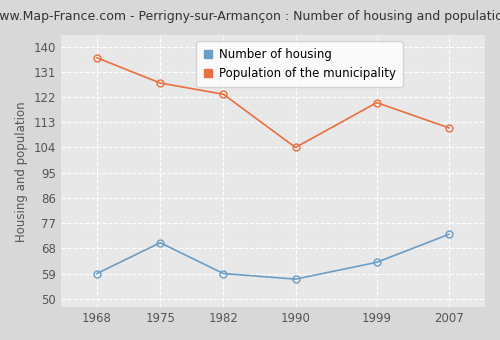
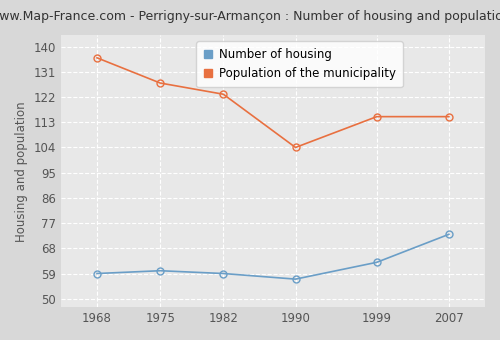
Number of housing/1975: 70 -> 60
Population of the municipality/1999: 120 -> 115
Population of the municipality/2007: 111 -> 115
